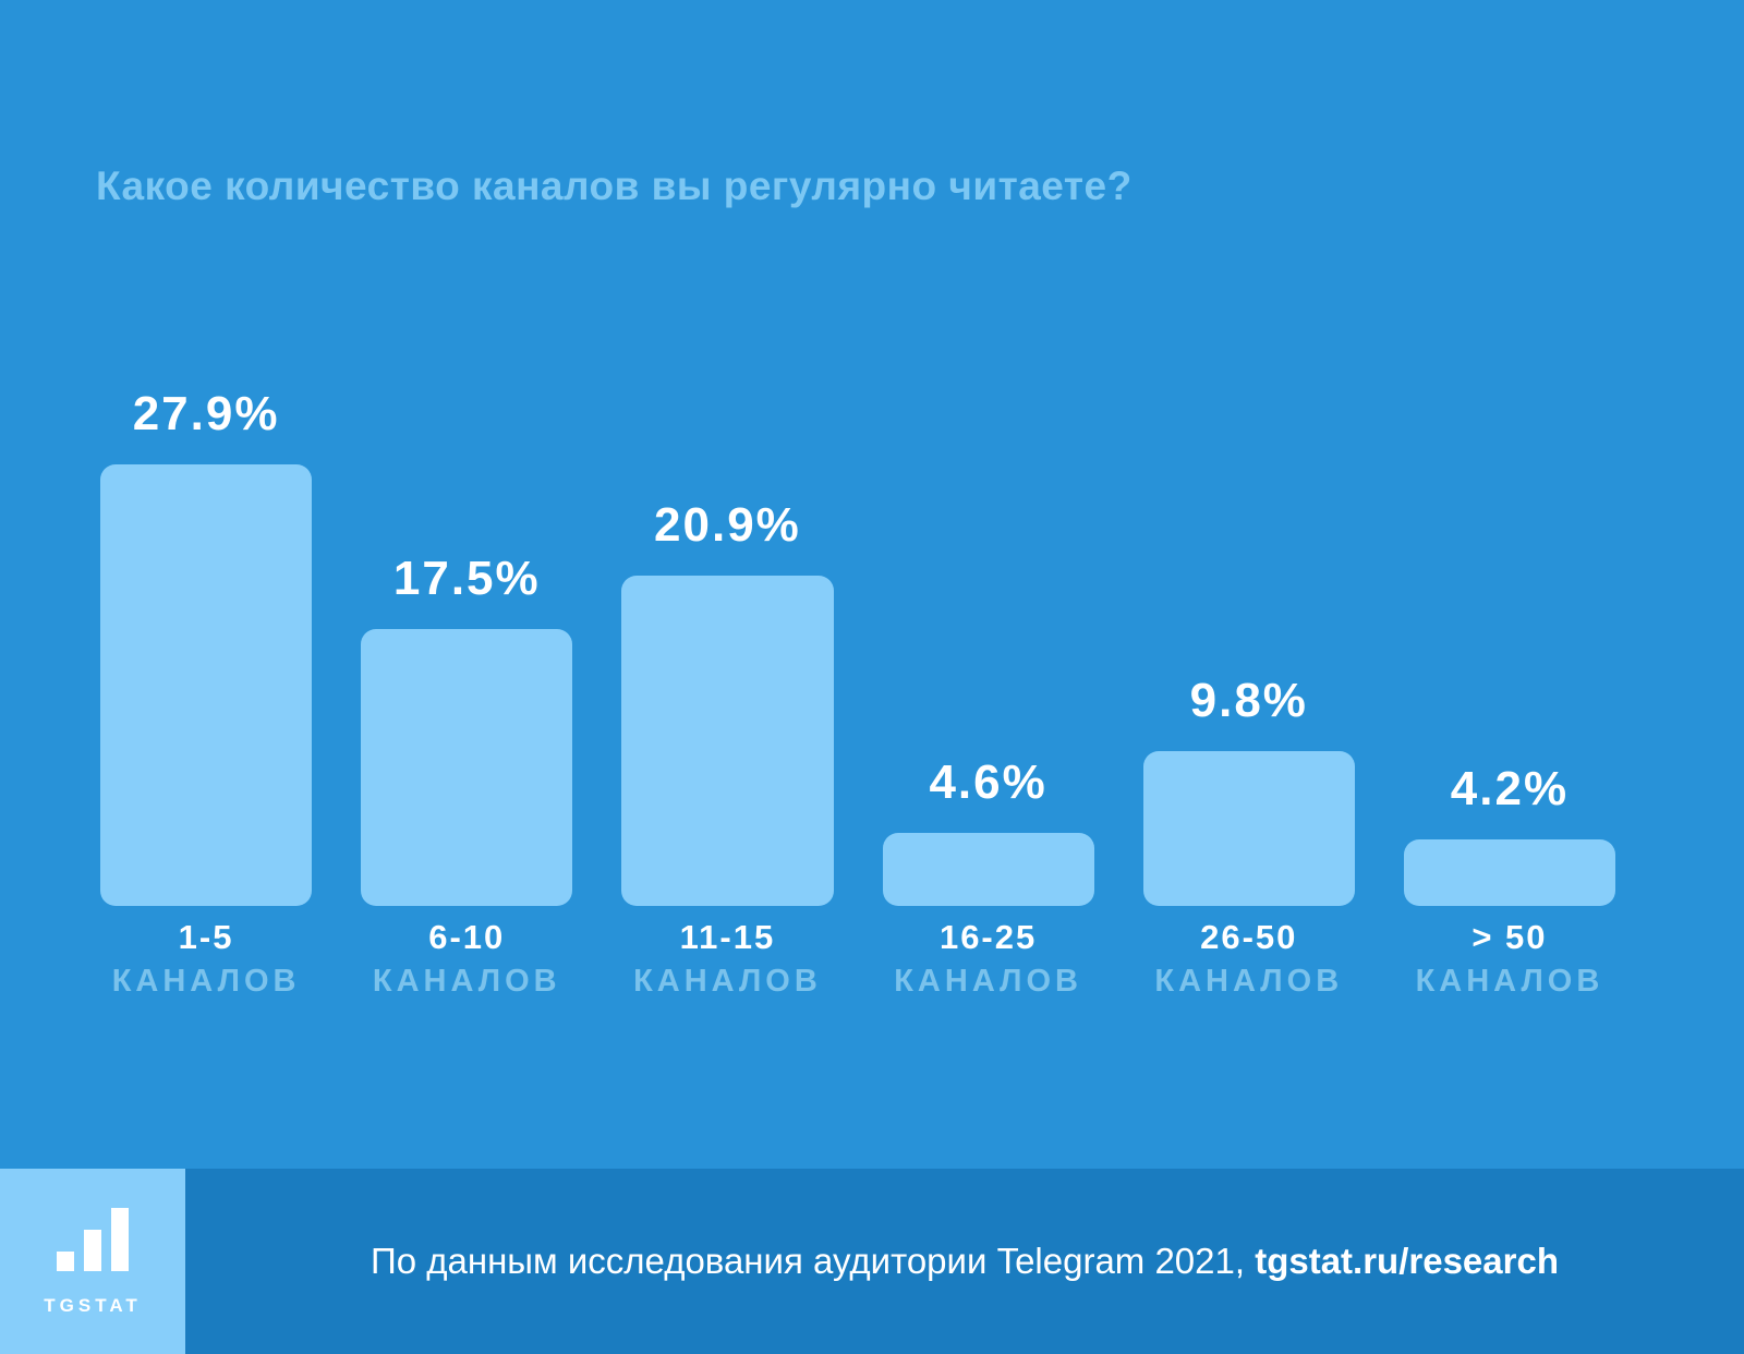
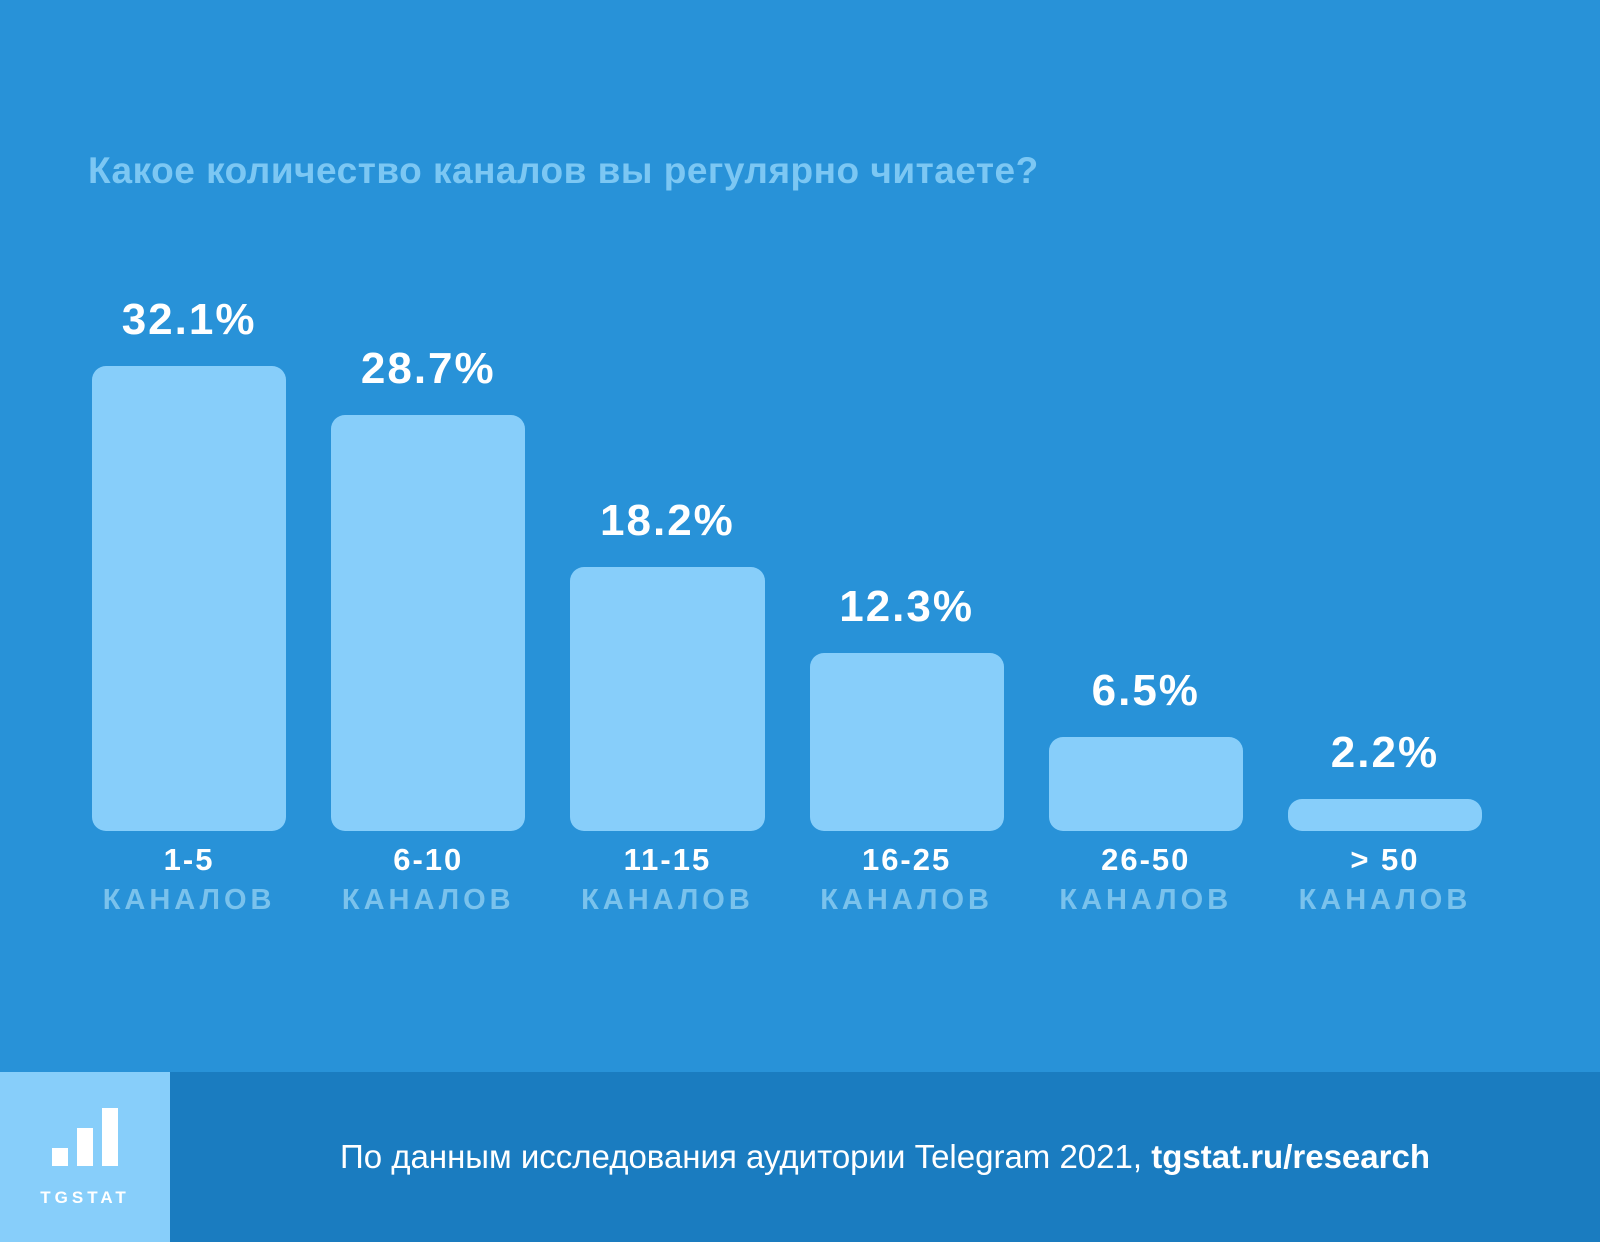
1-5: 27.9% -> 32.1%
6-10: 17.5% -> 28.7%
11-15: 20.9% -> 18.2%
16-25: 4.6% -> 12.3%
26-50: 9.8% -> 6.5%
> 50: 4.2% -> 2.2%
